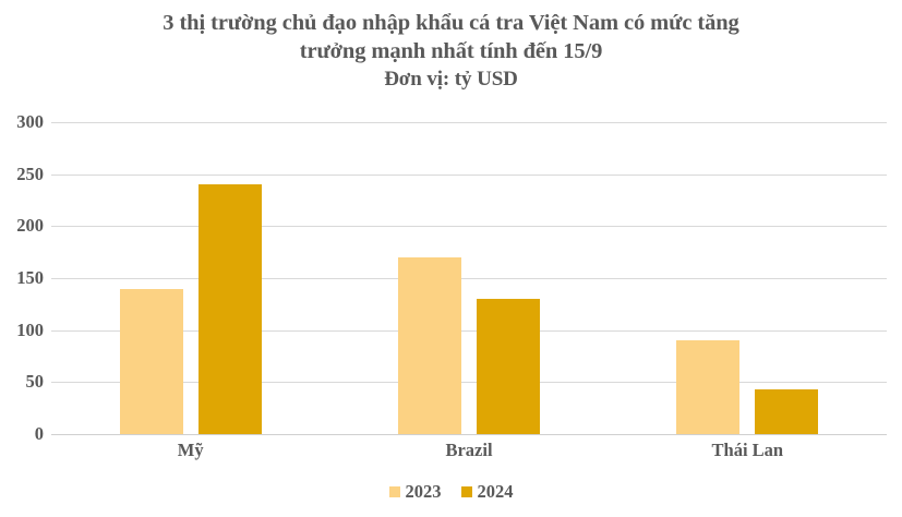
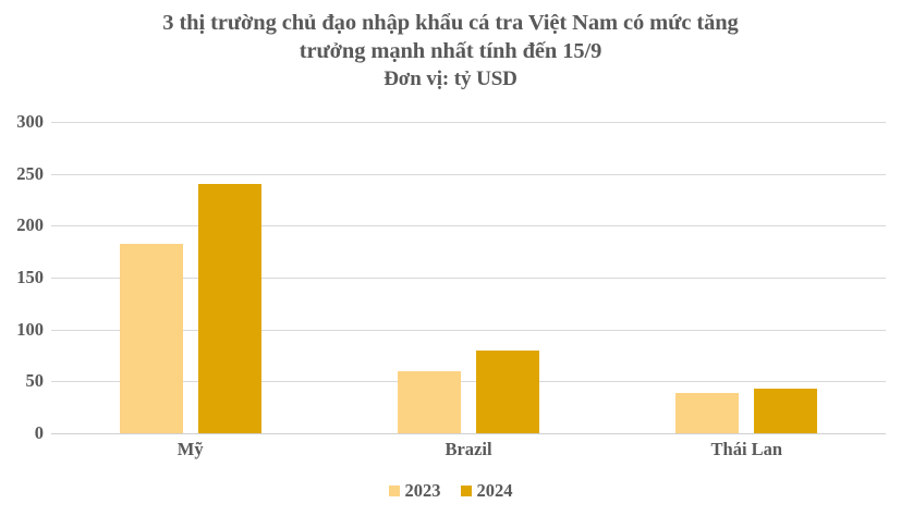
2023/Mỹ: 140 -> 180
2023/Brazil: 170 -> 60
2024/Brazil: 130 -> 80
2023/Thái Lan: 90 -> 40
